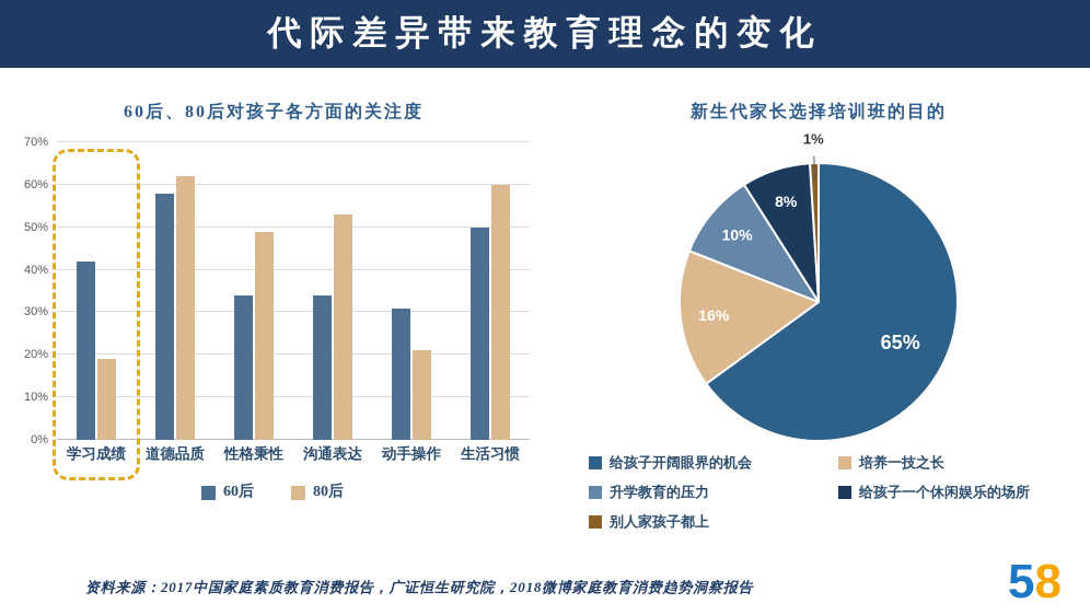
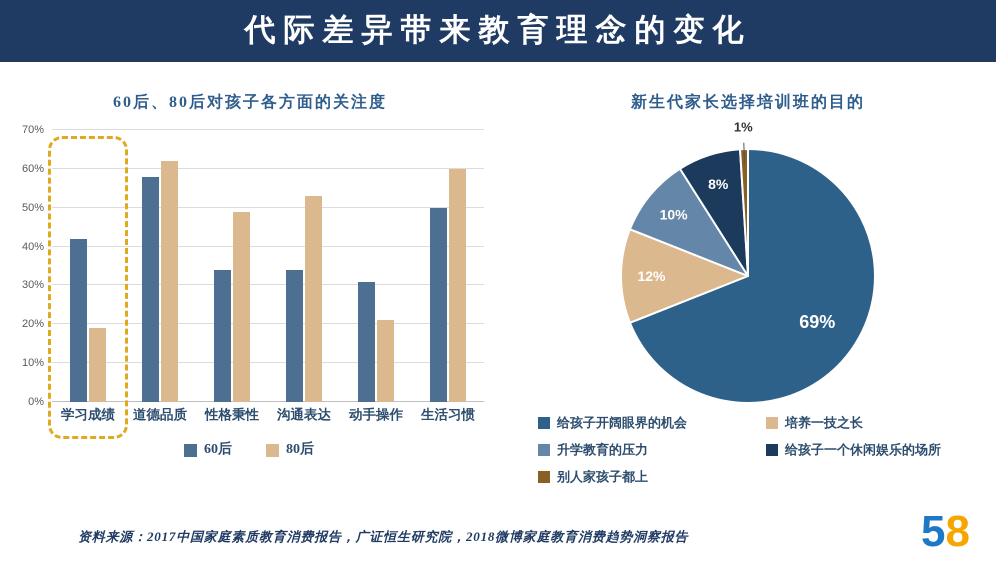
新生代家长选择培训班的目的/给孩子开阔眼界的机会: 65% -> 69%
新生代家长选择培训班的目的/培养一技之长: 16% -> 12%
